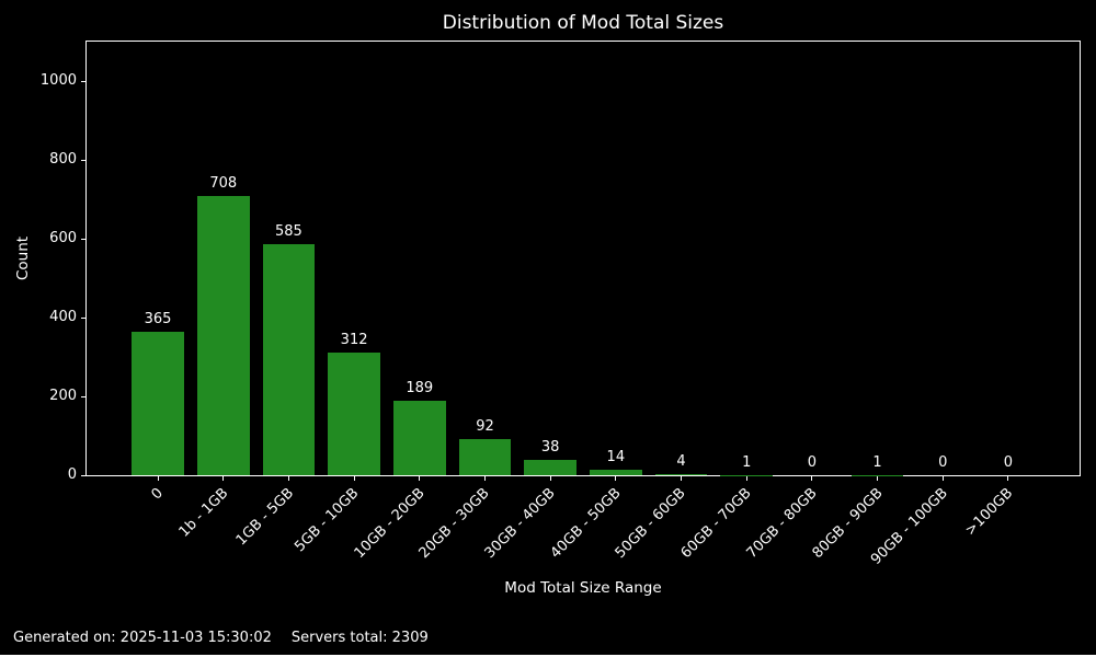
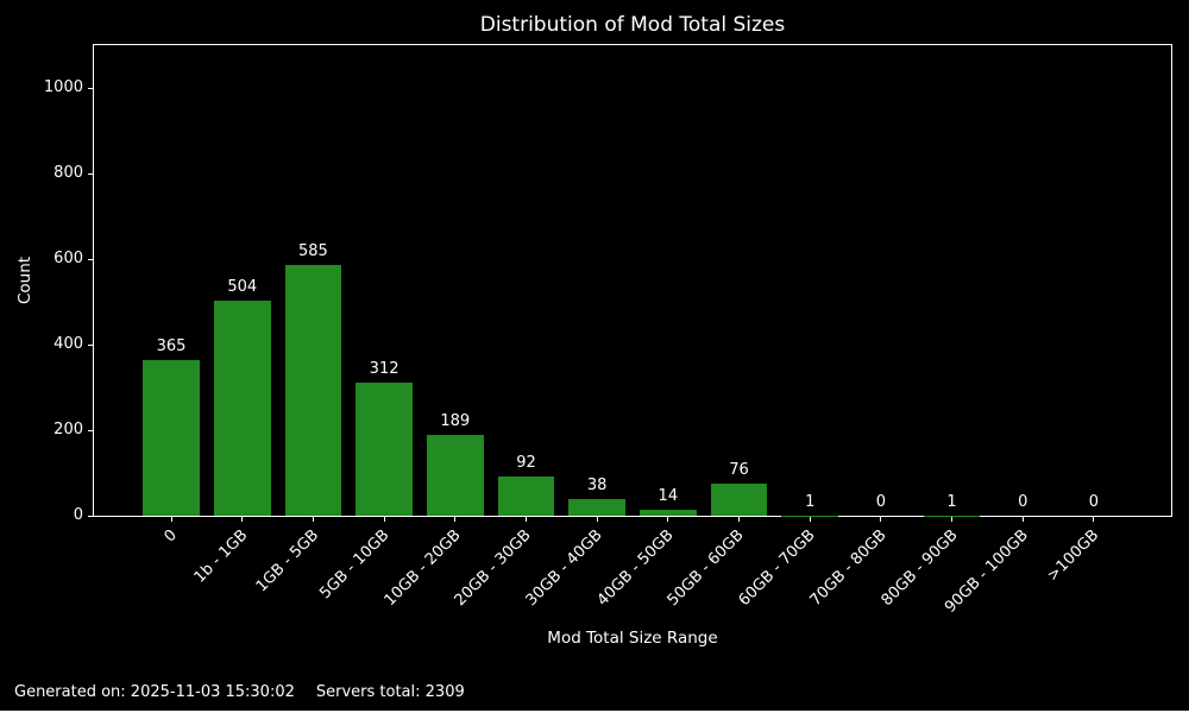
1b - 1GB: 708 -> 504
50GB - 60GB: 4 -> 76
